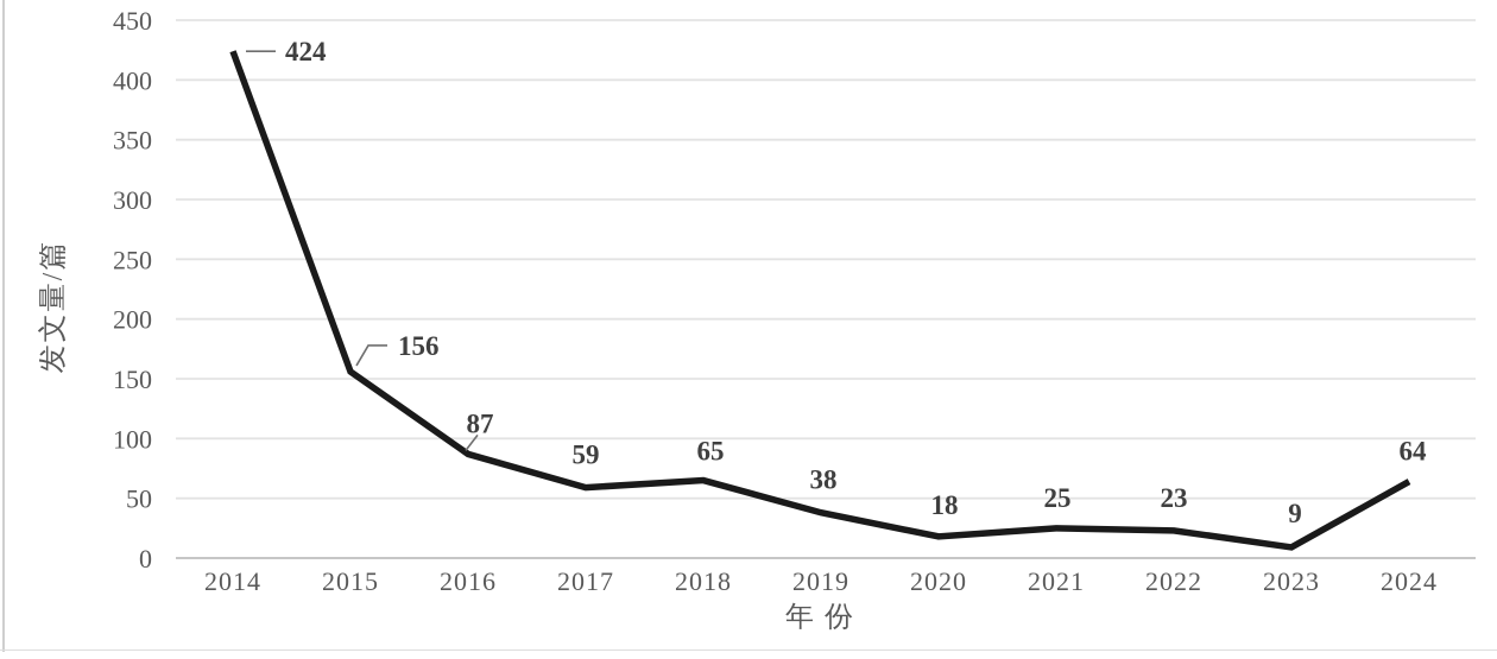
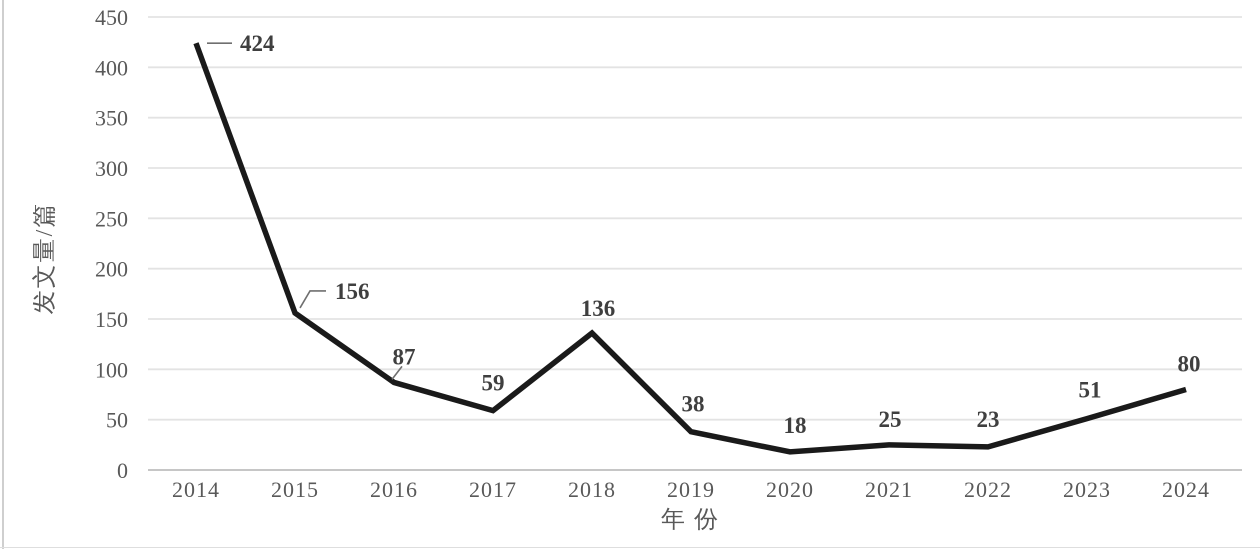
2018: 65 -> 136
2023: 9 -> 51
2024: 64 -> 80
